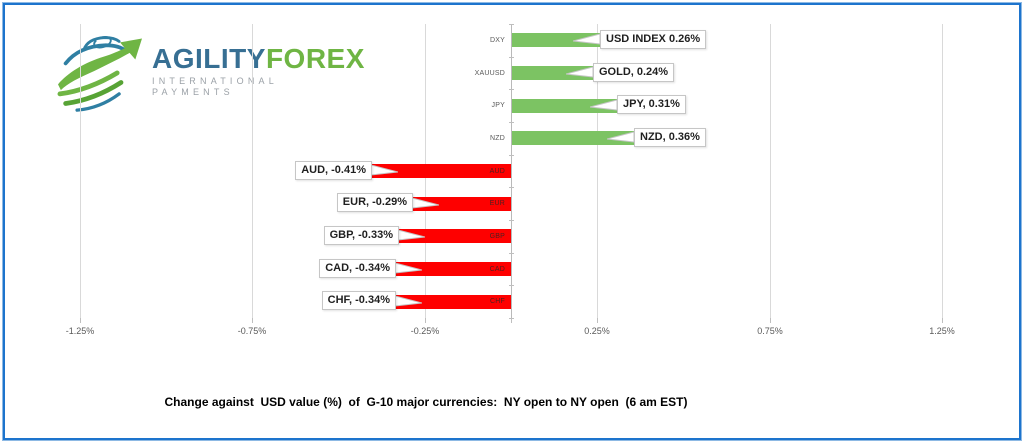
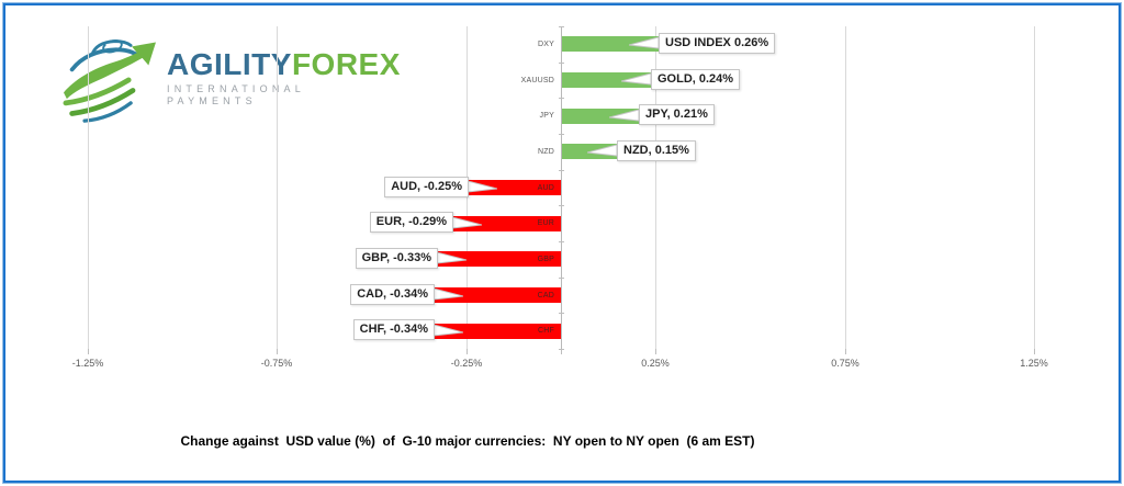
JPY: 0.31% -> 0.21%
NZD: 0.36% -> 0.15%
AUD: -0.41% -> -0.25%
